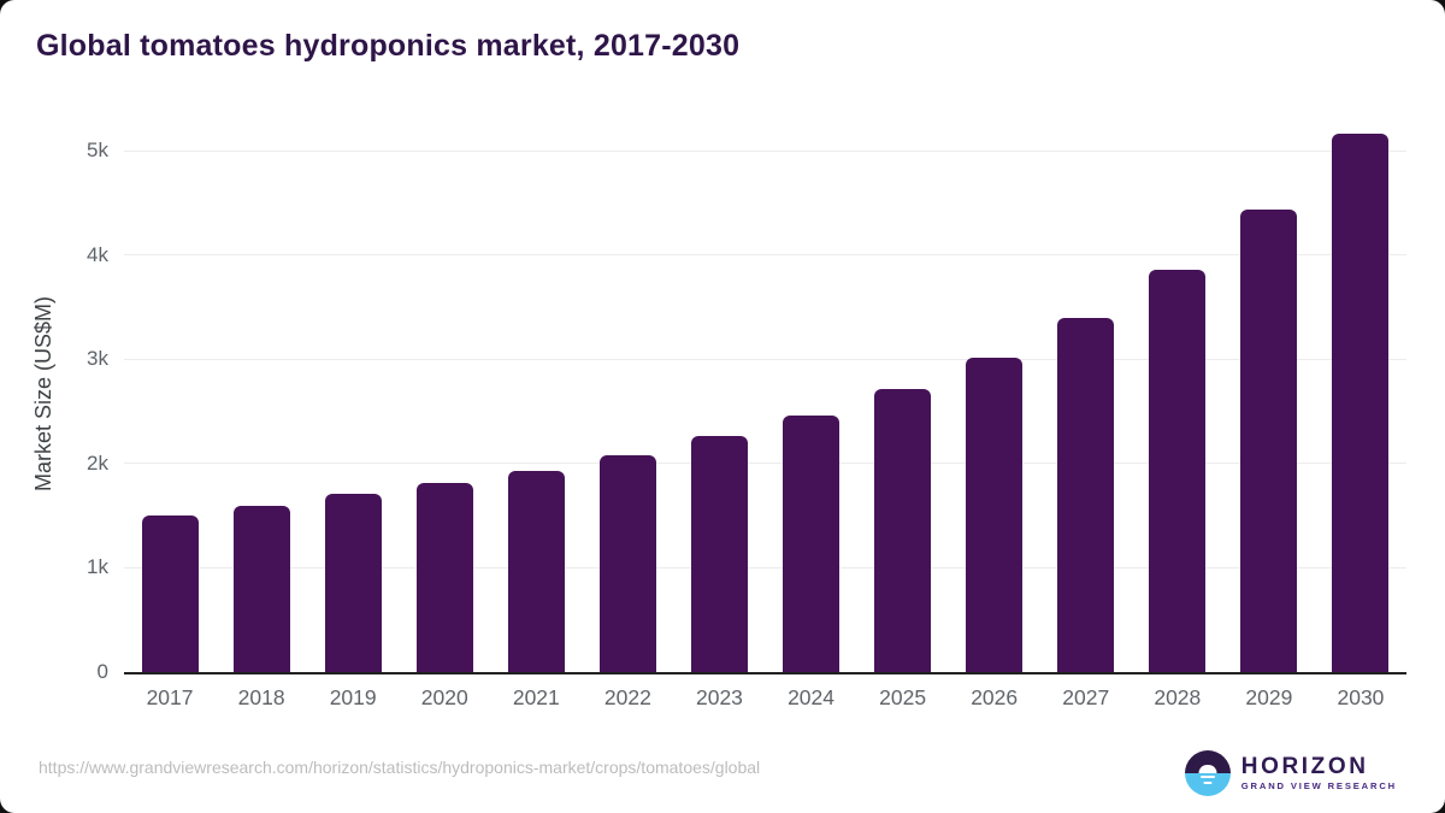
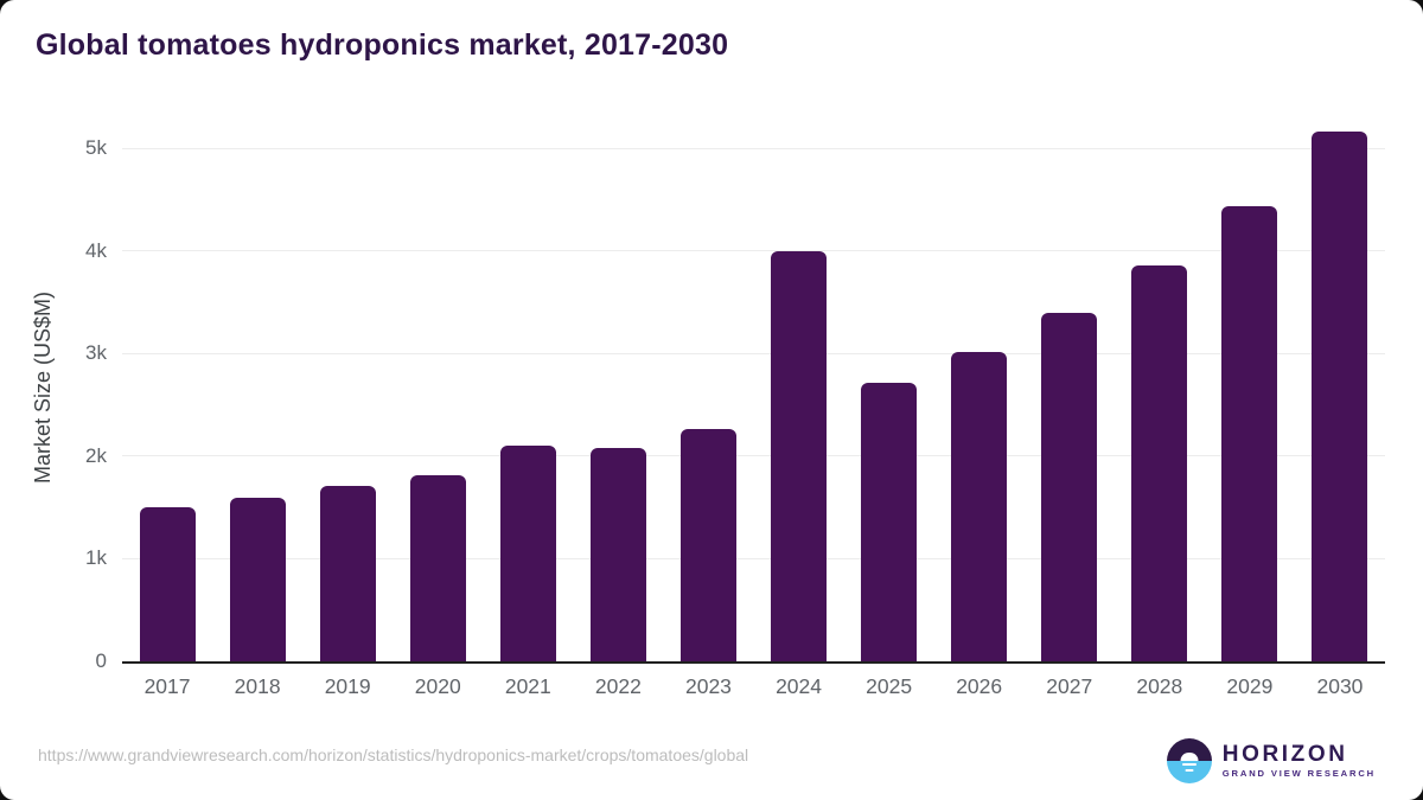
2021: 1.9k -> 2.1k
2024: 2.5k -> 4.0k
